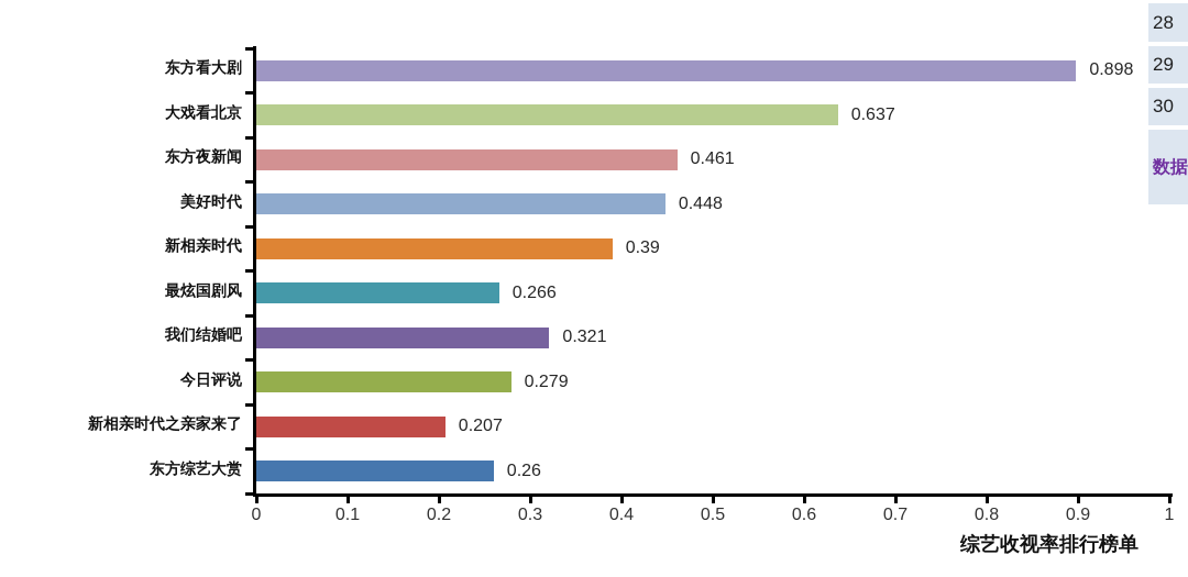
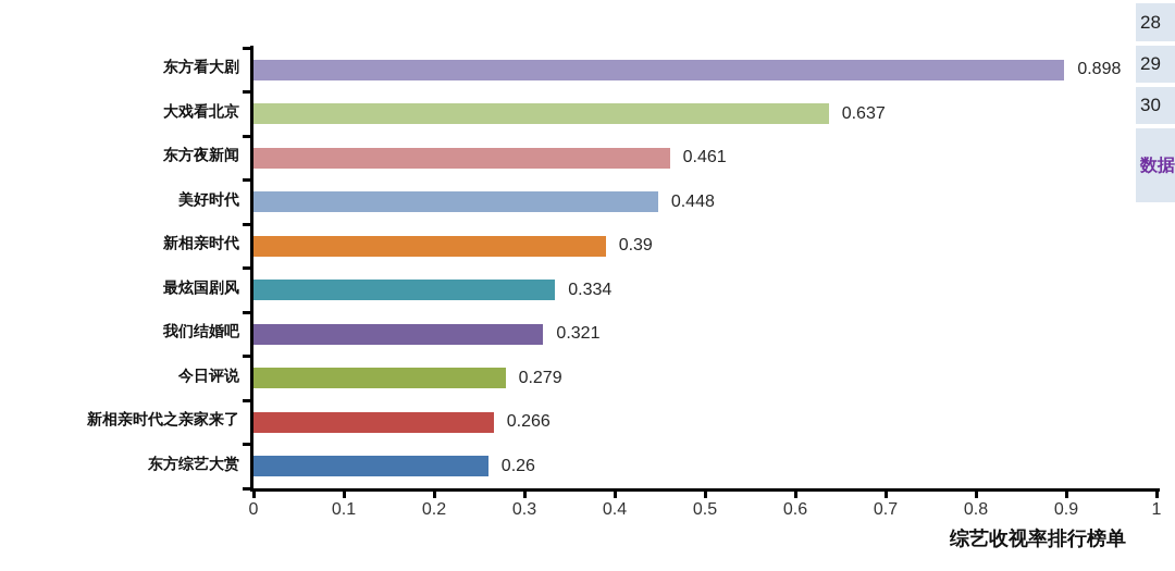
最炫国剧风: 0.266 -> 0.334
新相亲时代之亲家来了: 0.207 -> 0.266
